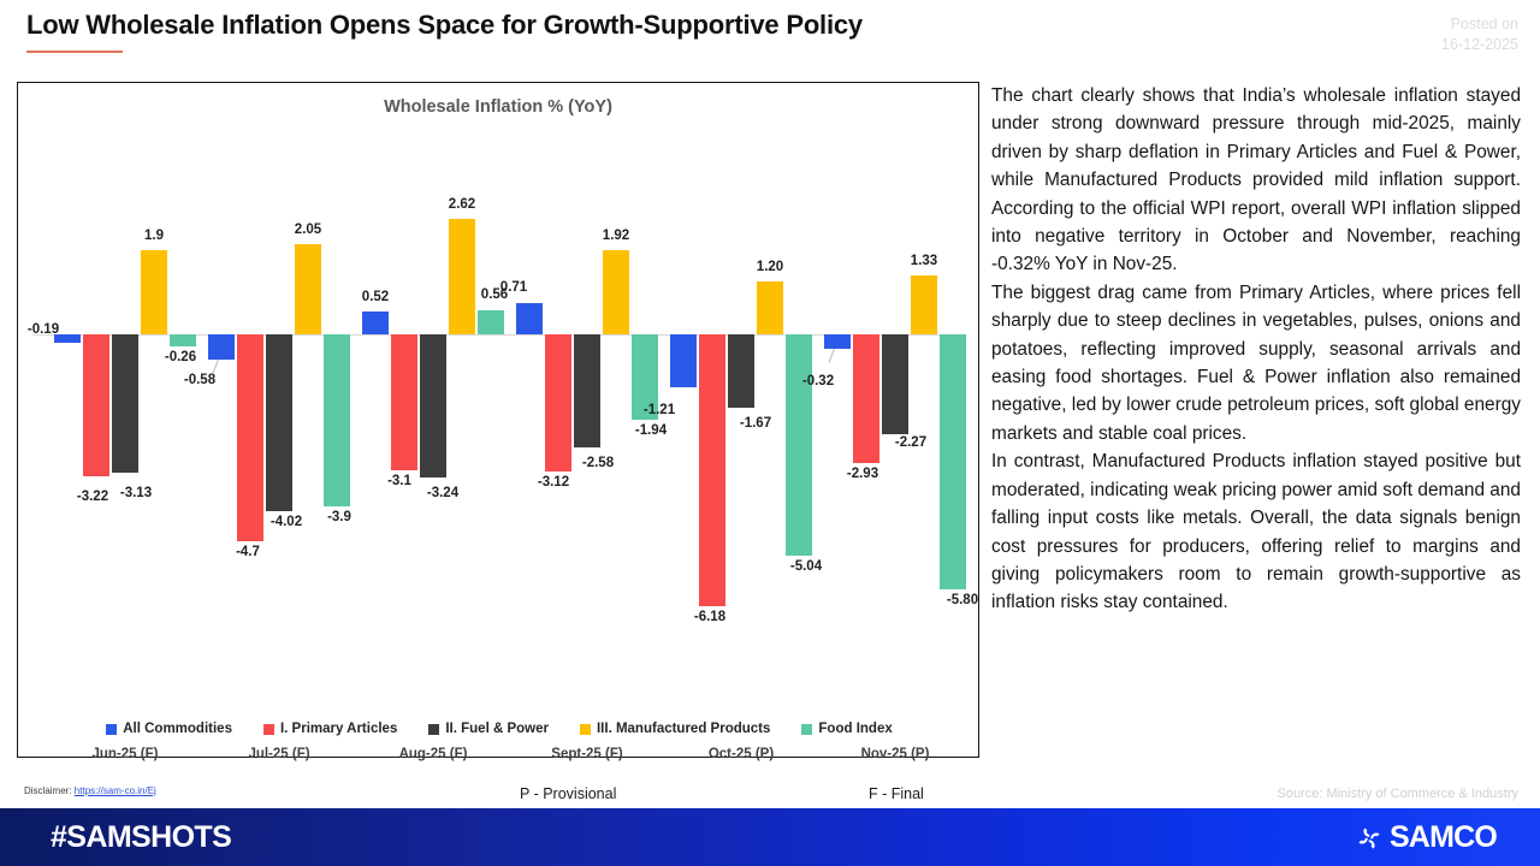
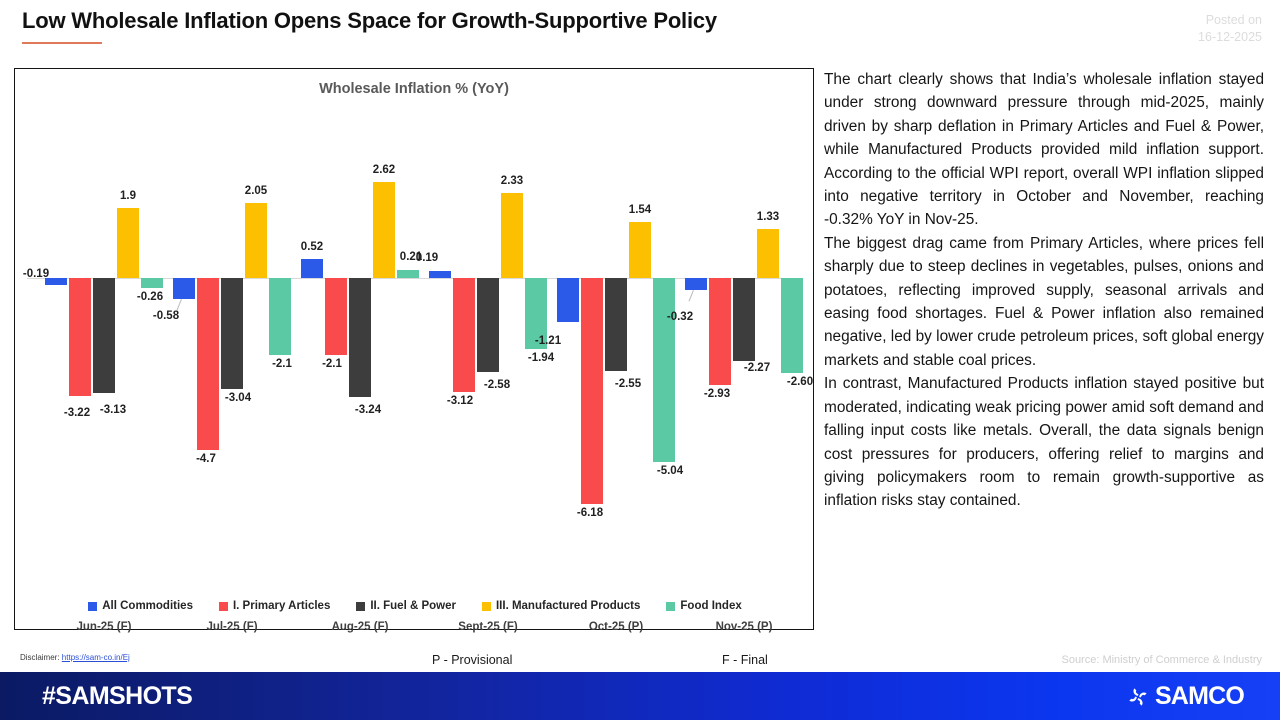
II. Fuel & Power/Jul-25 (F): -4.02 -> -3.04
Food Index/Jul-25 (F): -3.9 -> -2.1
I. Primary Articles/Aug-25 (F): -3.1 -> -2.1
Food Index/Aug-25 (F): 0.56 -> 0.21
All Commodities/Sept-25 (F): 0.71 -> 0.19
III. Manufactured Products/Sept-25 (F): 1.92 -> 2.33
II. Fuel & Power/Oct-25 (P): -1.67 -> -2.55
III. Manufactured Products/Oct-25 (P): 1.20 -> 1.54
Food Index/Nov-25 (P): -5.80 -> -2.60
